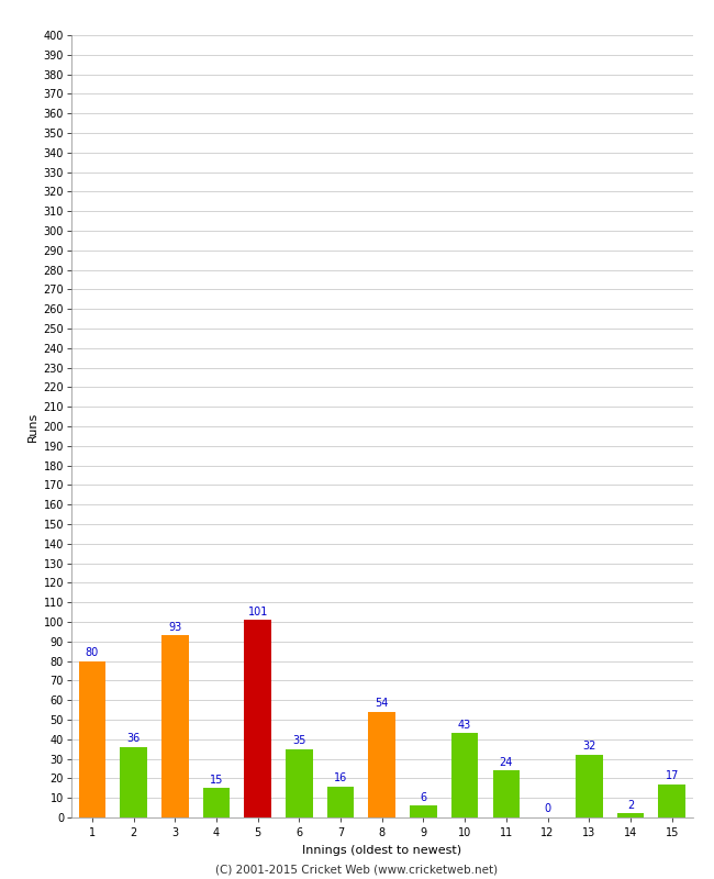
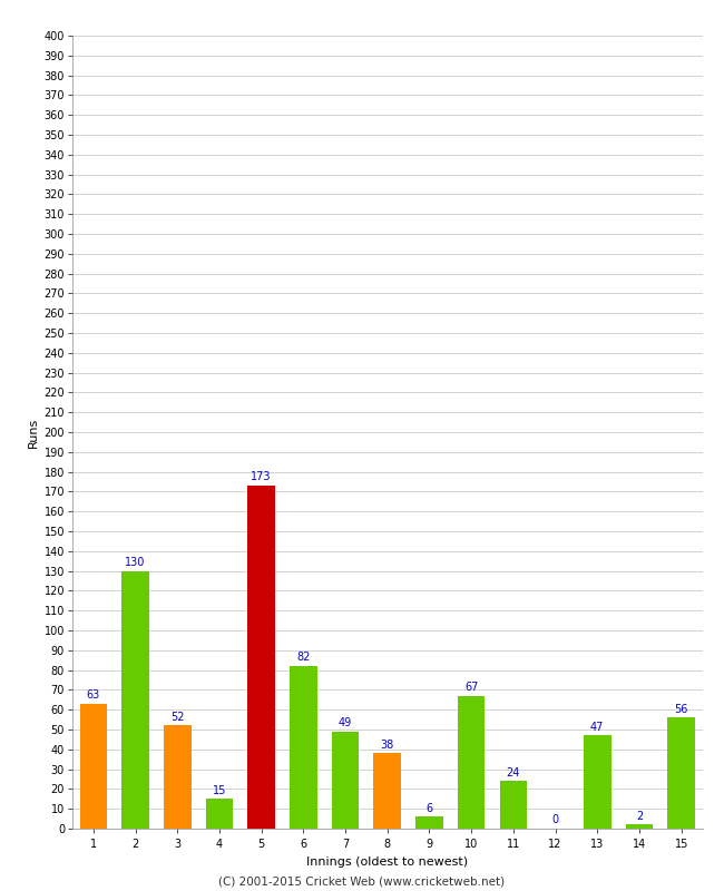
1: 80 -> 63
2: 36 -> 130
3: 93 -> 52
5: 101 -> 173
6: 35 -> 82
7: 16 -> 49
8: 54 -> 38
10: 43 -> 67
13: 32 -> 47
15: 17 -> 56
